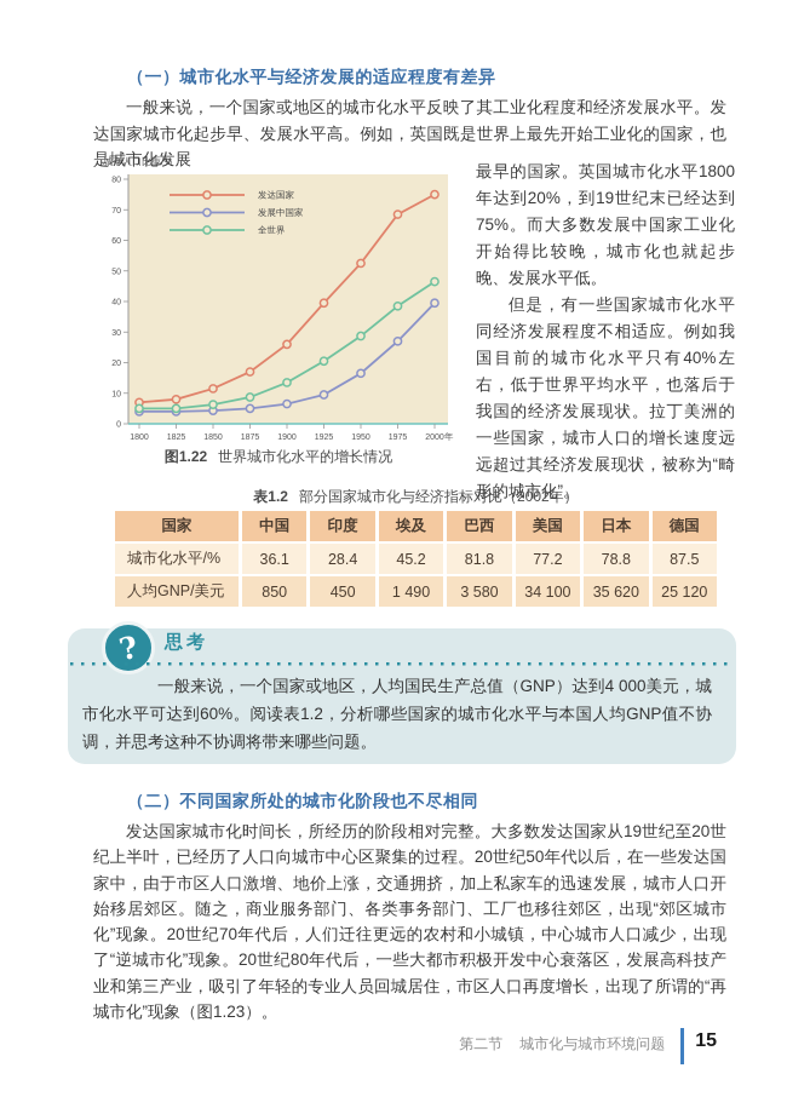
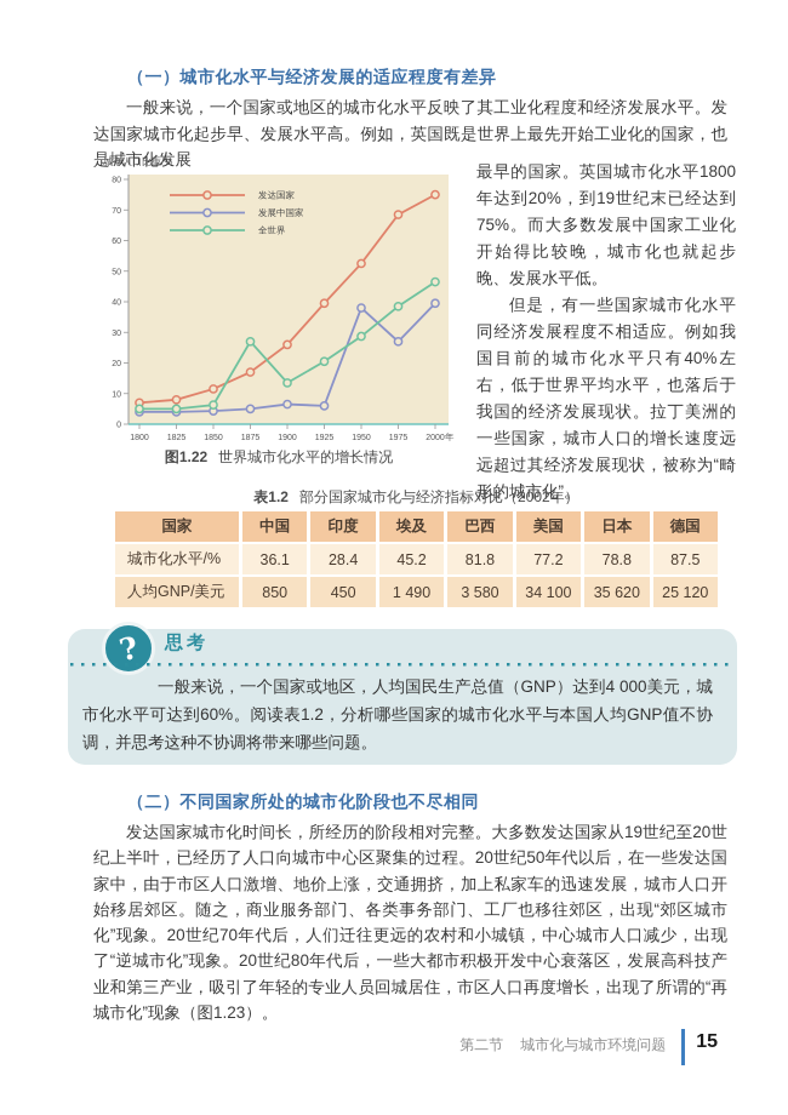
全世界/1875: 9 -> 27
发展中国家/1925: 10 -> 6
发展中国家/1950: 16 -> 38
